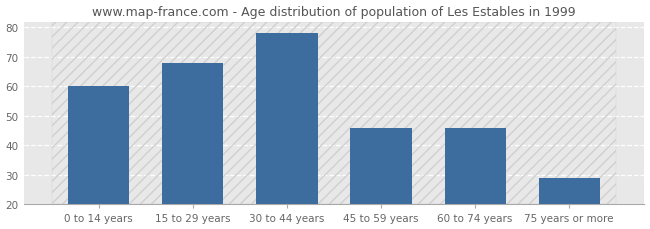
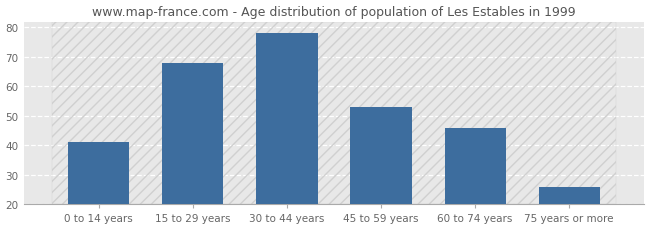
0 to 14 years: 60 -> 41
45 to 59 years: 46 -> 53
75 years or more: 29 -> 26
